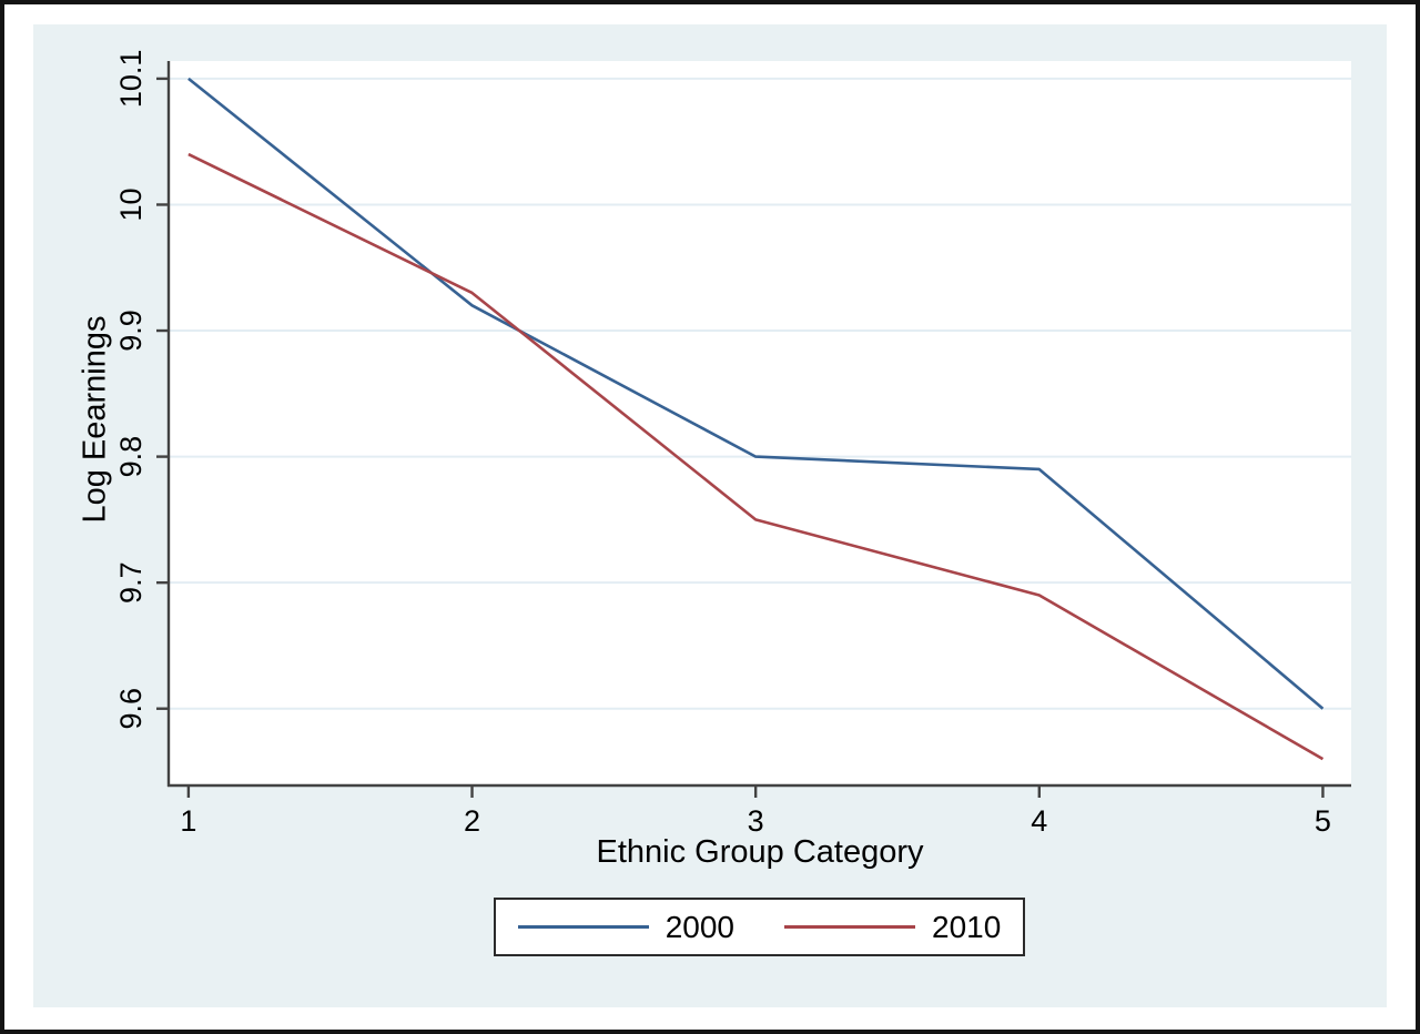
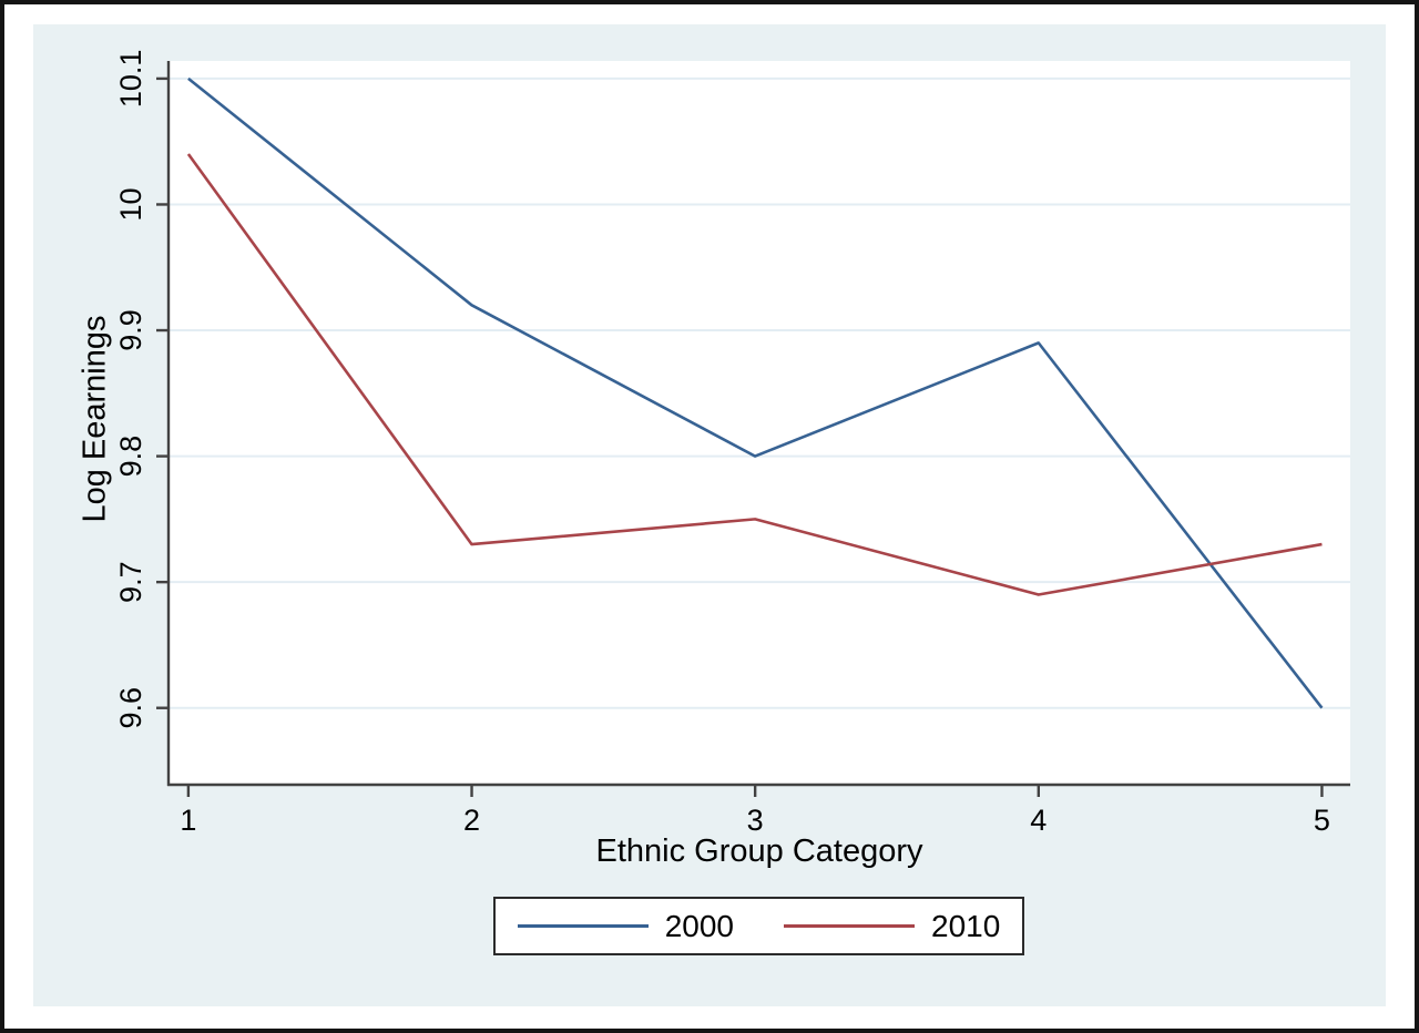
2010/2: 9.93 -> 9.73
2000/4: 9.79 -> 9.89
2010/5: 9.56 -> 9.73
